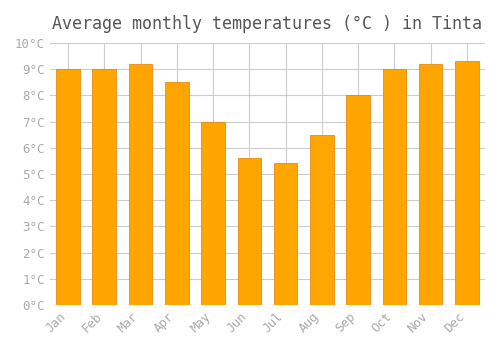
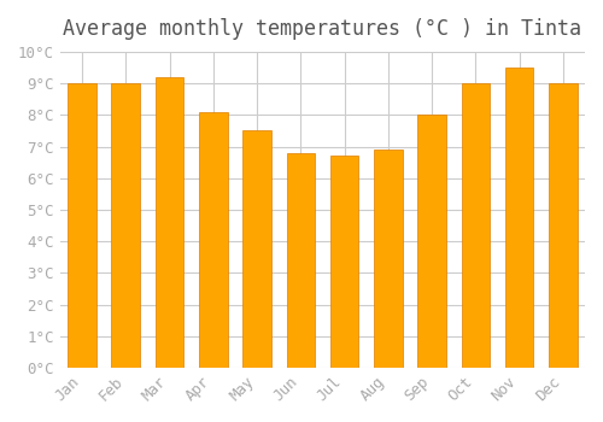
Apr: 8.5°C -> 8.1°C
May: 7.0°C -> 7.5°C
Jun: 5.6°C -> 6.8°C
Jul: 5.4°C -> 6.7°C
Aug: 6.5°C -> 6.9°C
Nov: 9.2°C -> 9.5°C
Dec: 9.3°C -> 9.0°C
